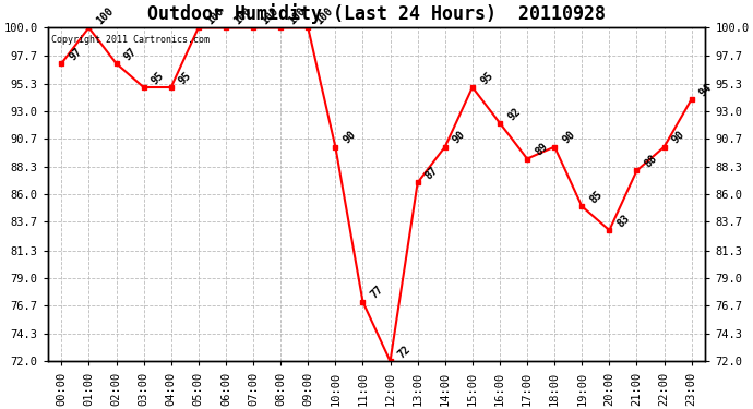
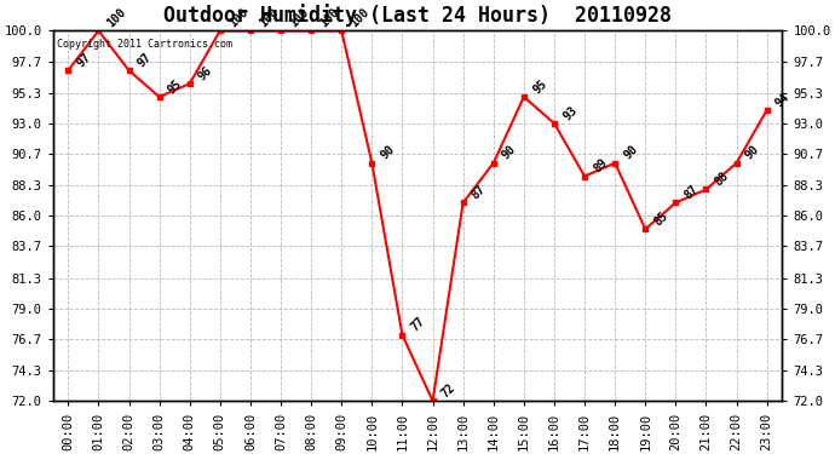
04:00: 95 -> 96
16:00: 92 -> 93
20:00: 83 -> 87
